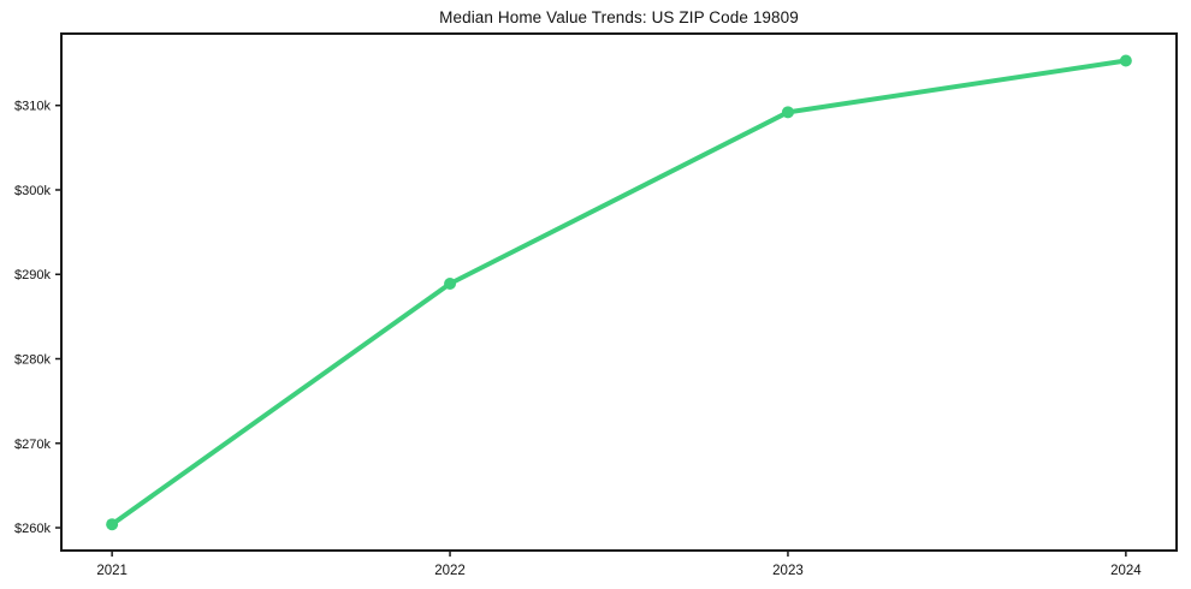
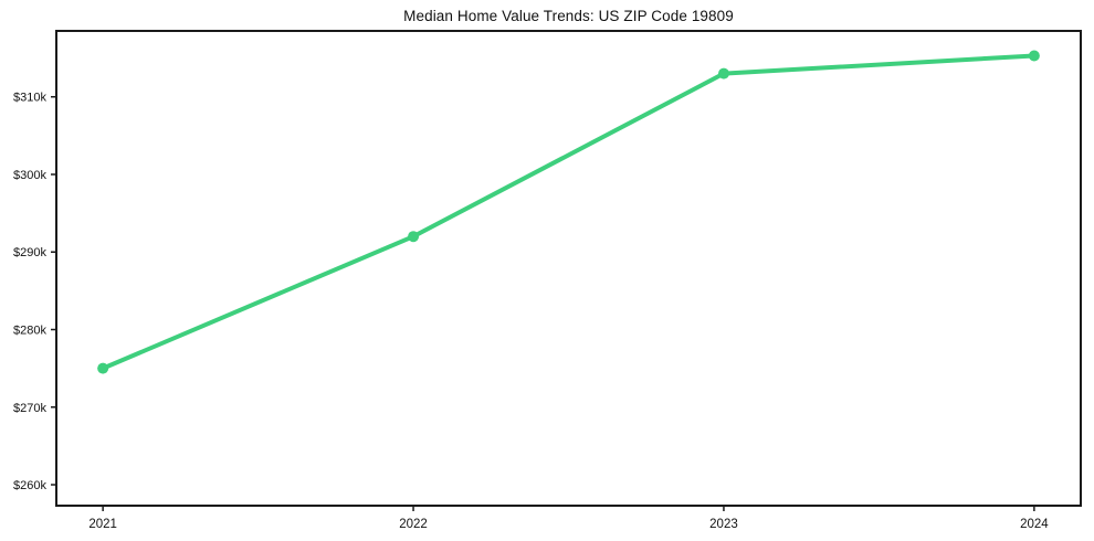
2021: $260k -> $275k
2022: $289k -> $292k
2023: $309k -> $313k
